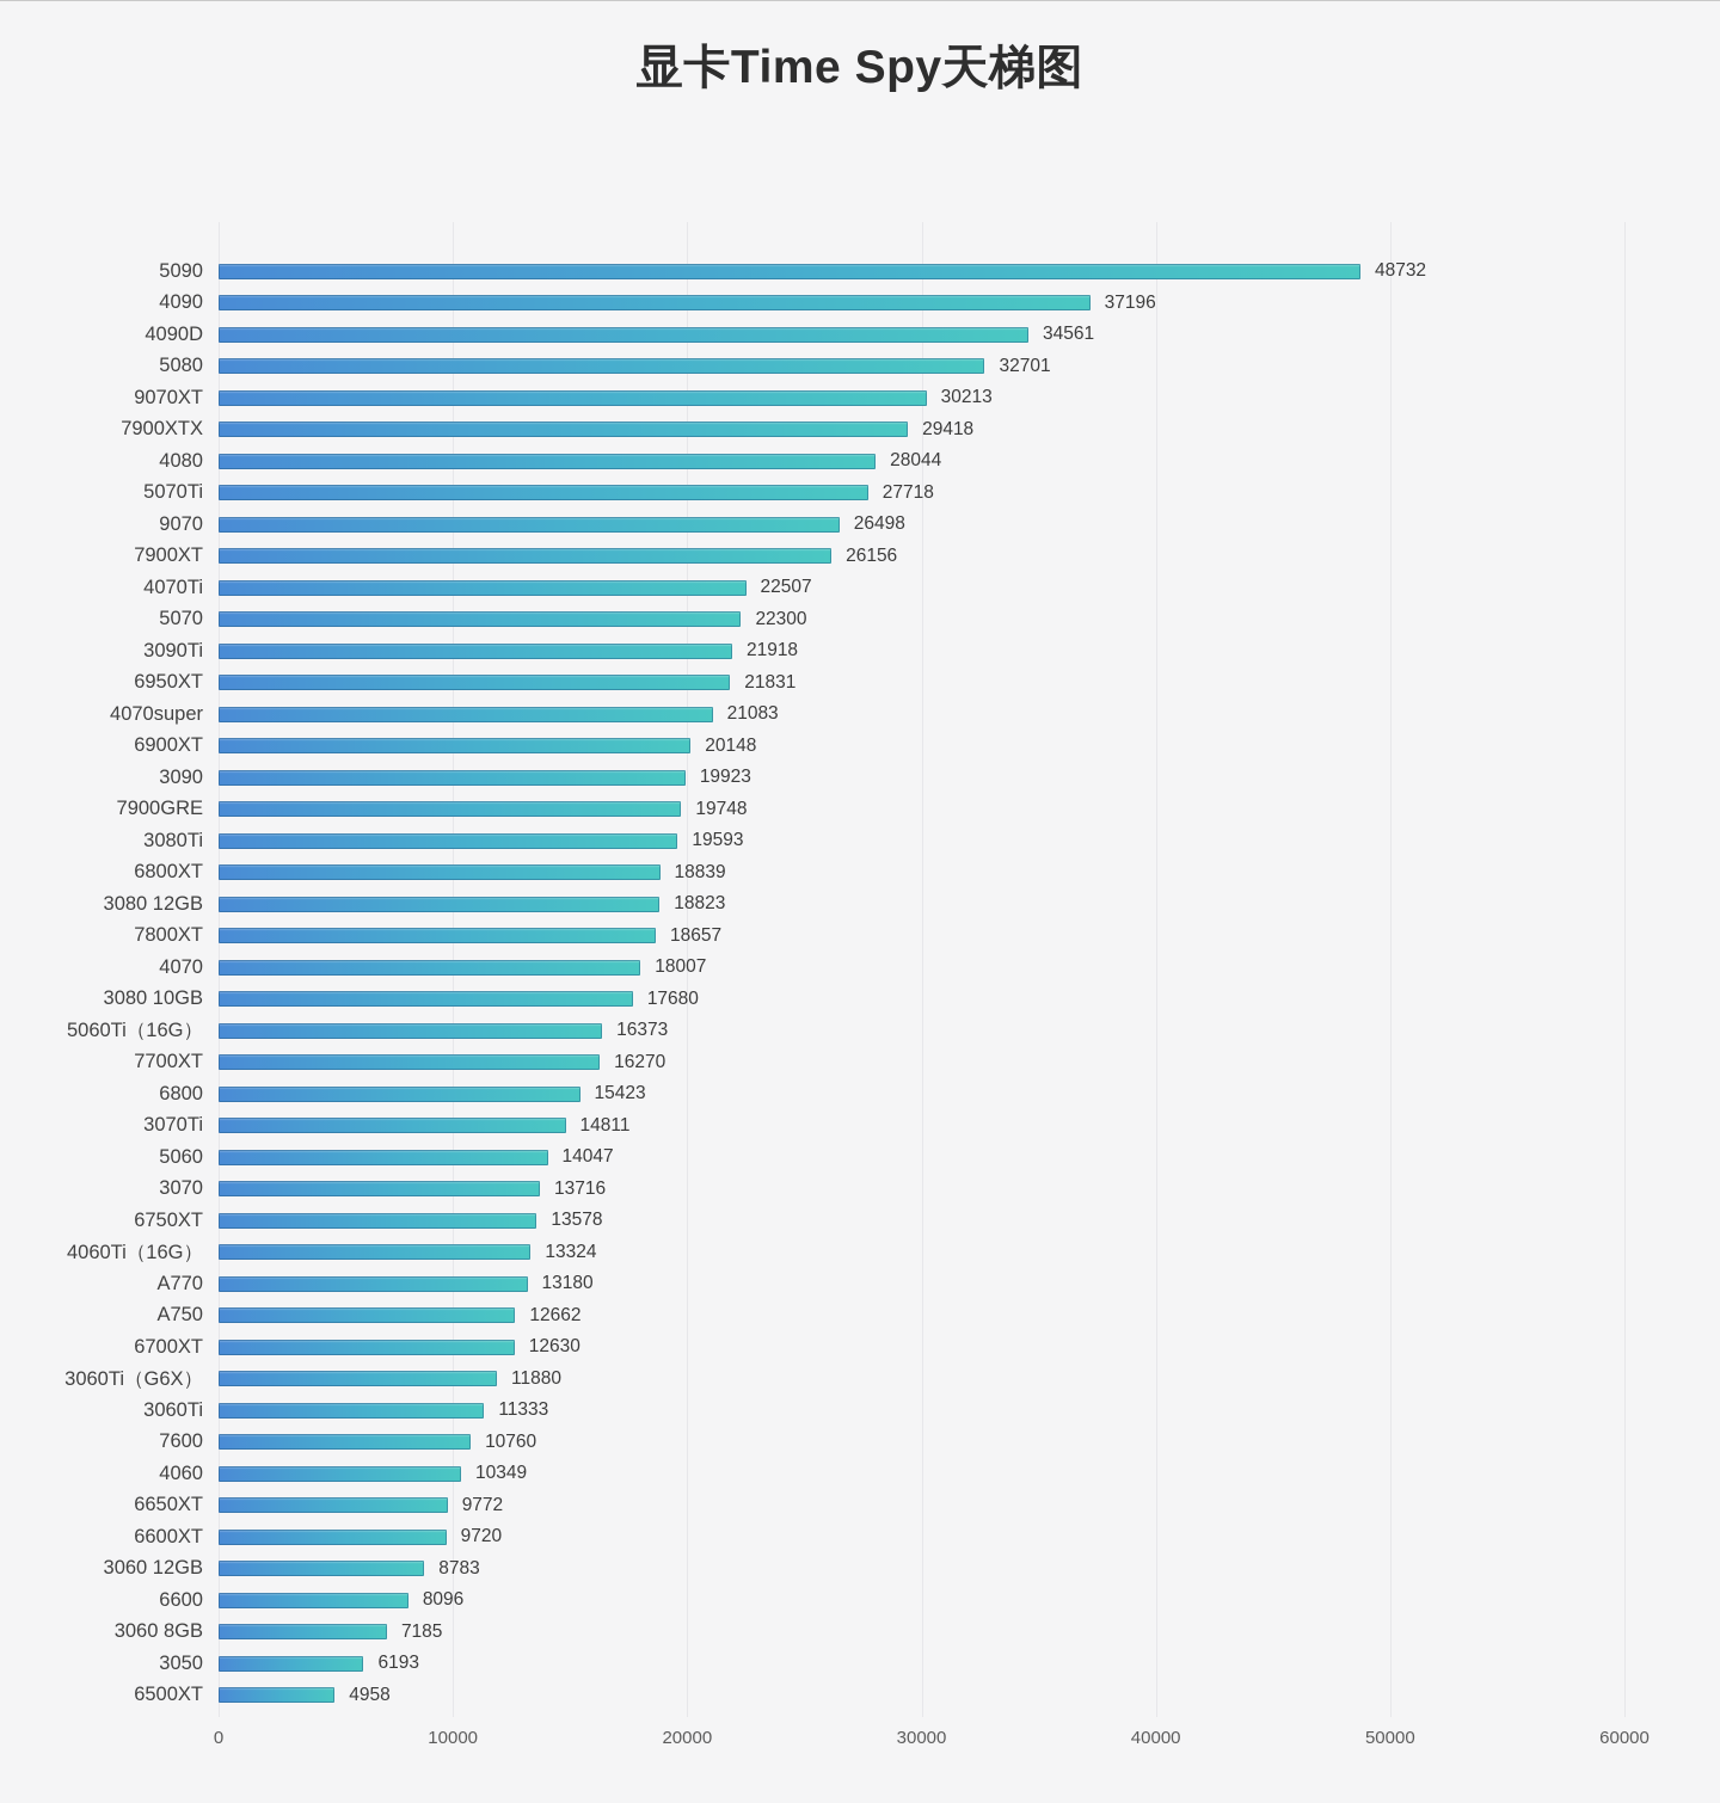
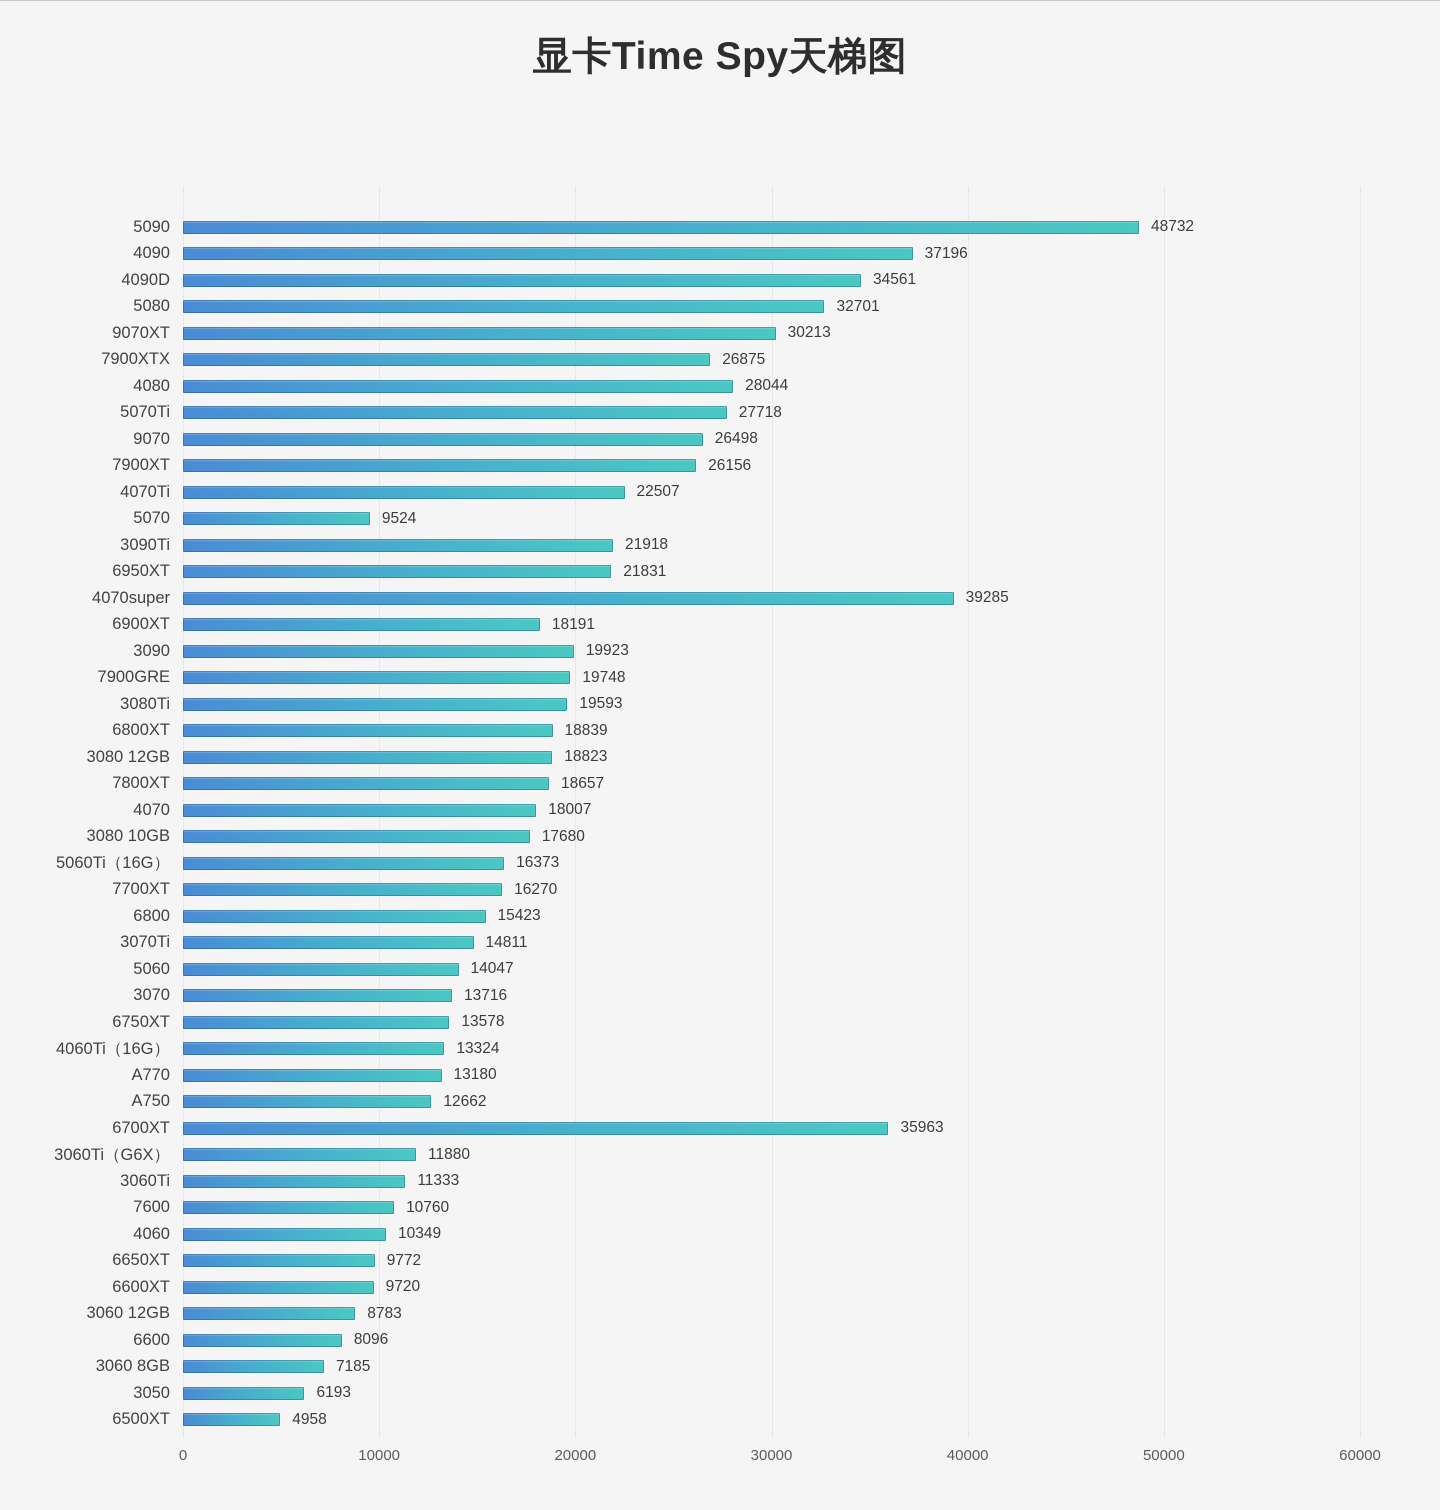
7900XTX: 29418 -> 26875
5070: 22300 -> 9524
4070super: 21083 -> 39285
6900XT: 20148 -> 18191
6700XT: 12630 -> 35963
